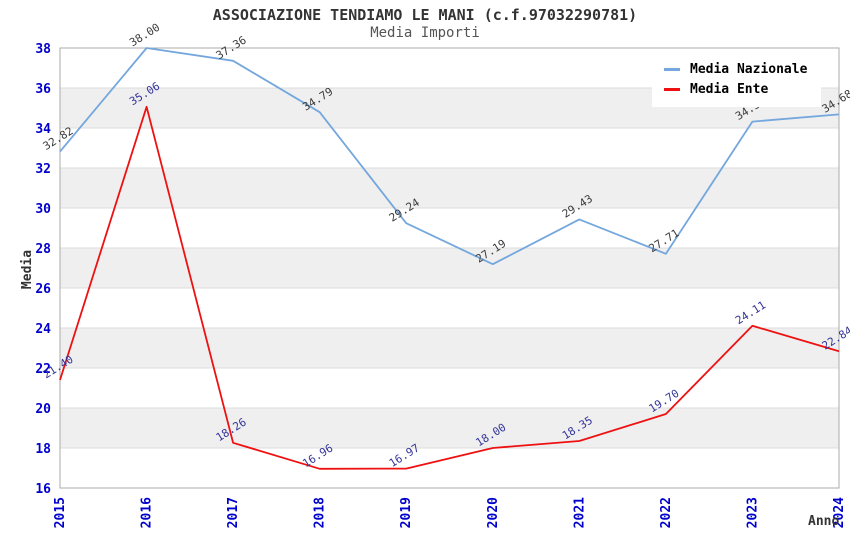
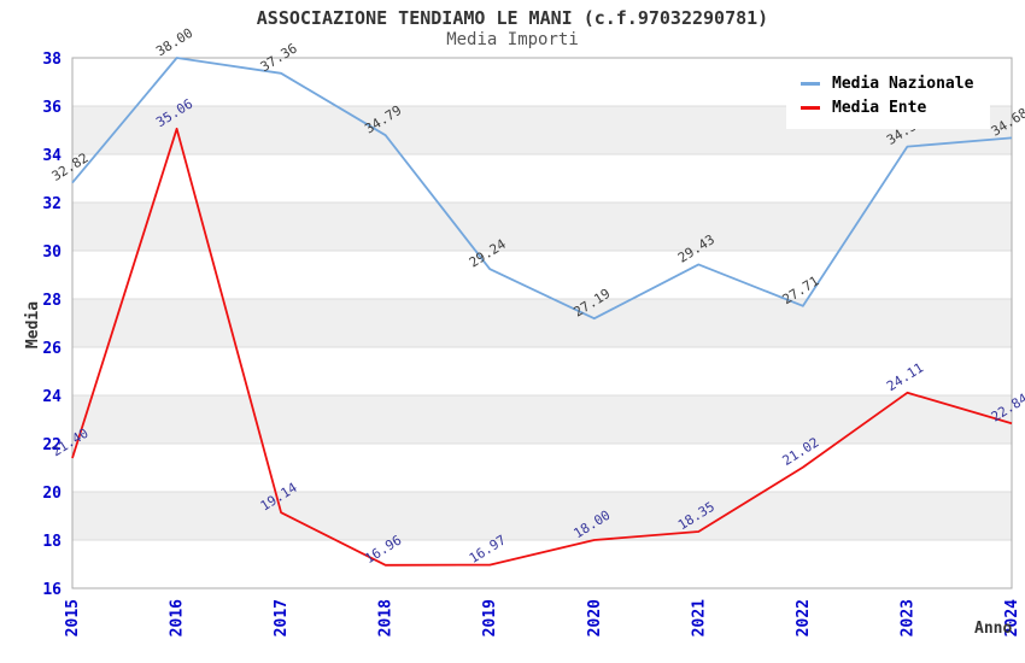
Media Ente/2017: 18.26 -> 19.14
Media Ente/2022: 19.70 -> 21.02
